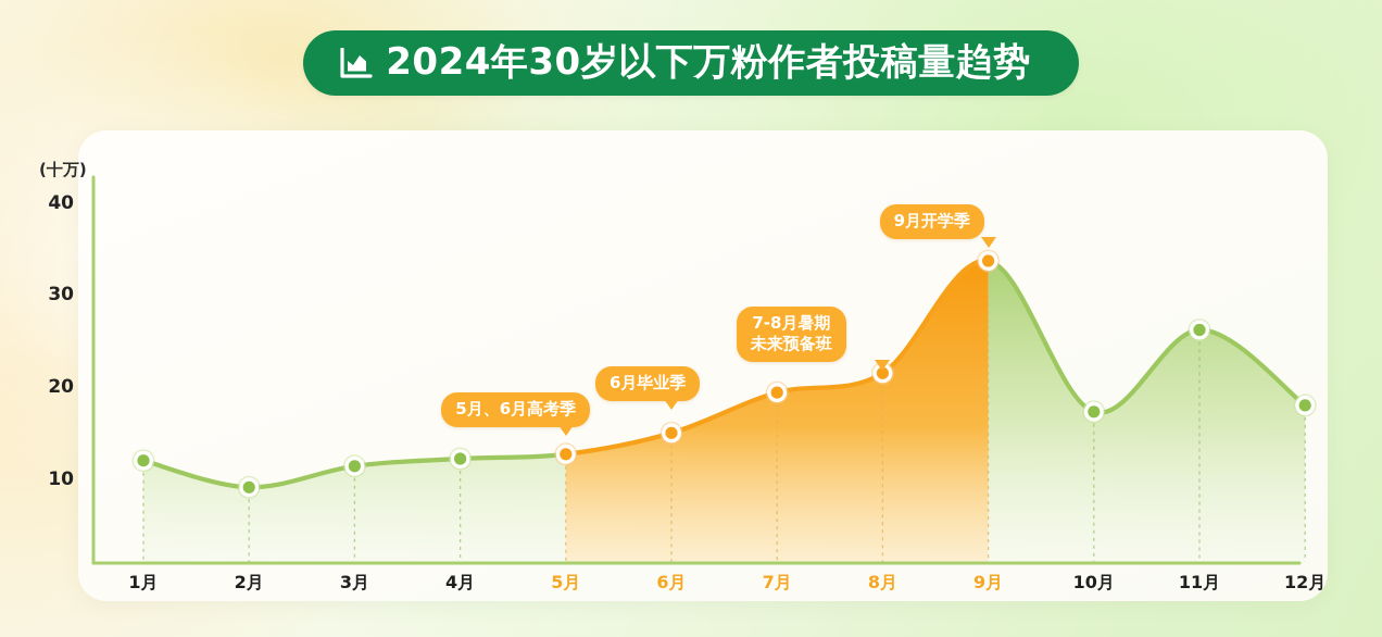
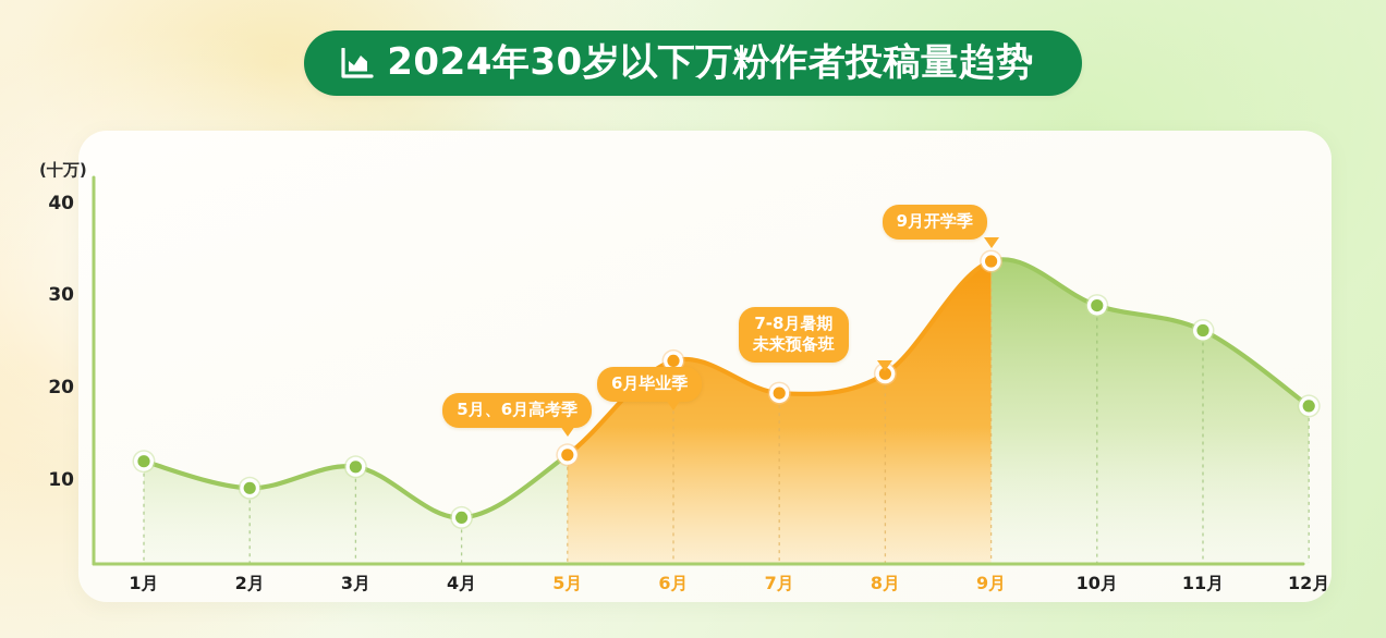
4月: 12 -> 6
6月: 15 -> 23
10月: 17 -> 29
